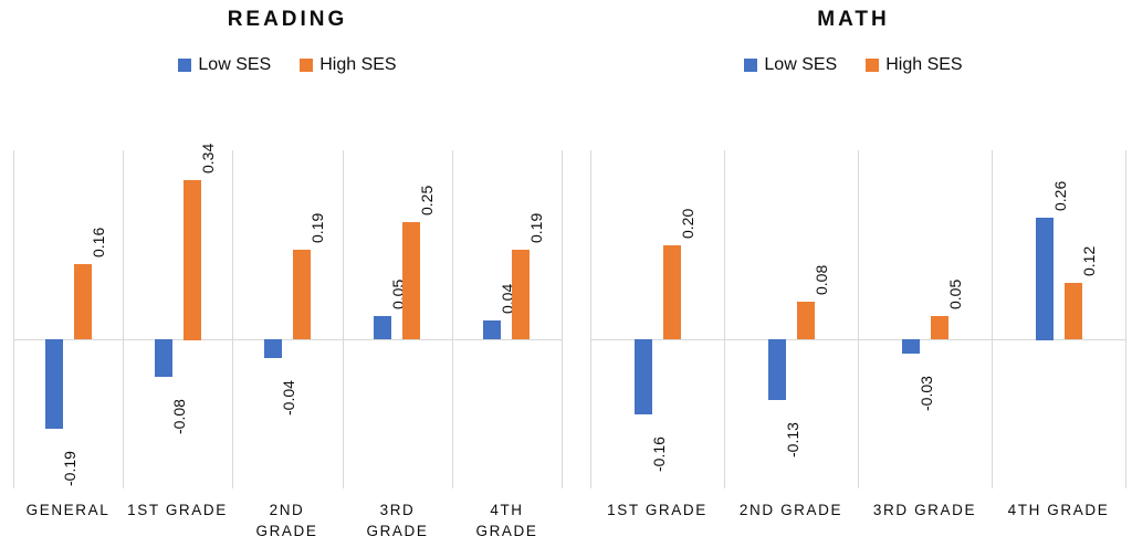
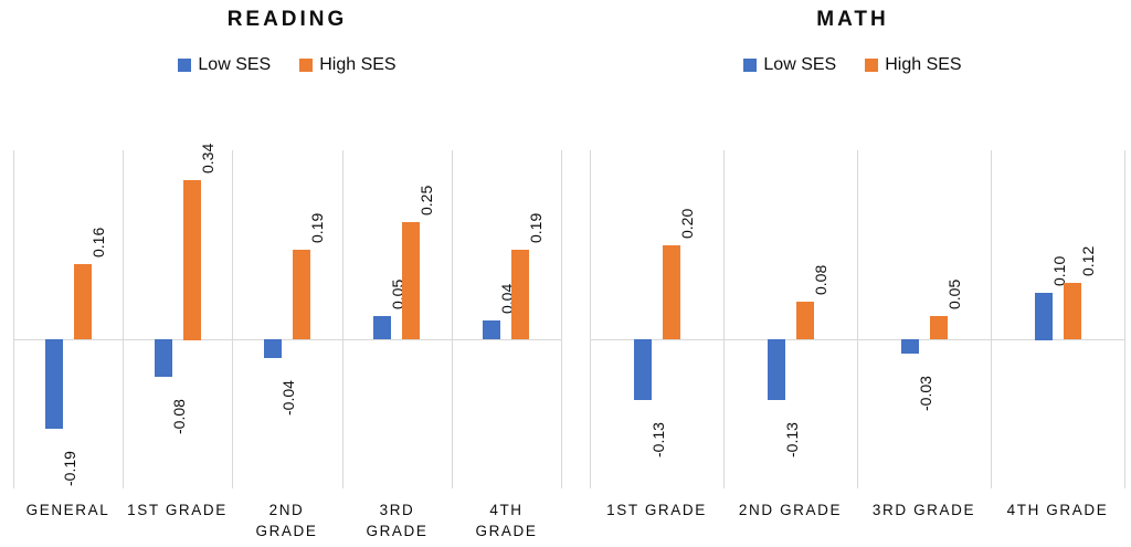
MATH/Low SES/1ST GRADE: -0.16 -> -0.13
MATH/Low SES/4TH GRADE: 0.26 -> 0.10
